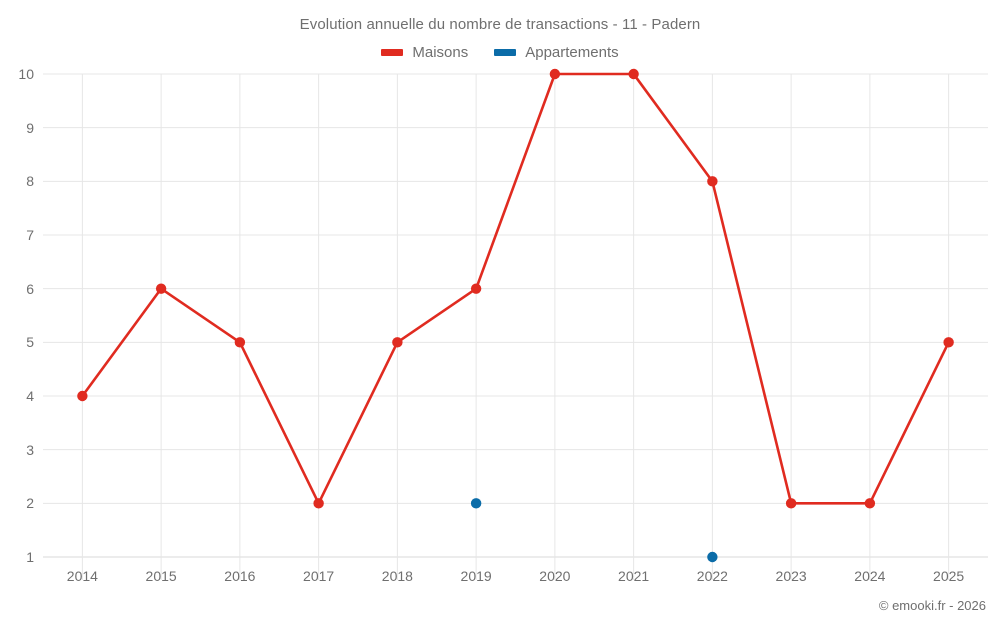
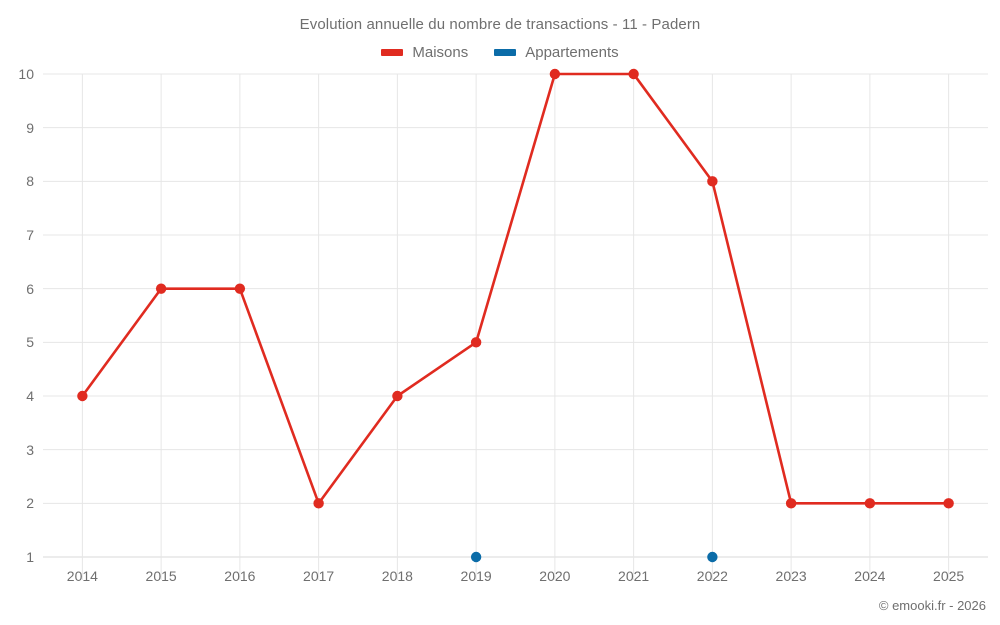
Maisons/2016: 5 -> 6
Maisons/2018: 5 -> 4
Maisons/2019: 6 -> 5
Appartements/2019: 2 -> 1
Maisons/2025: 5 -> 2
